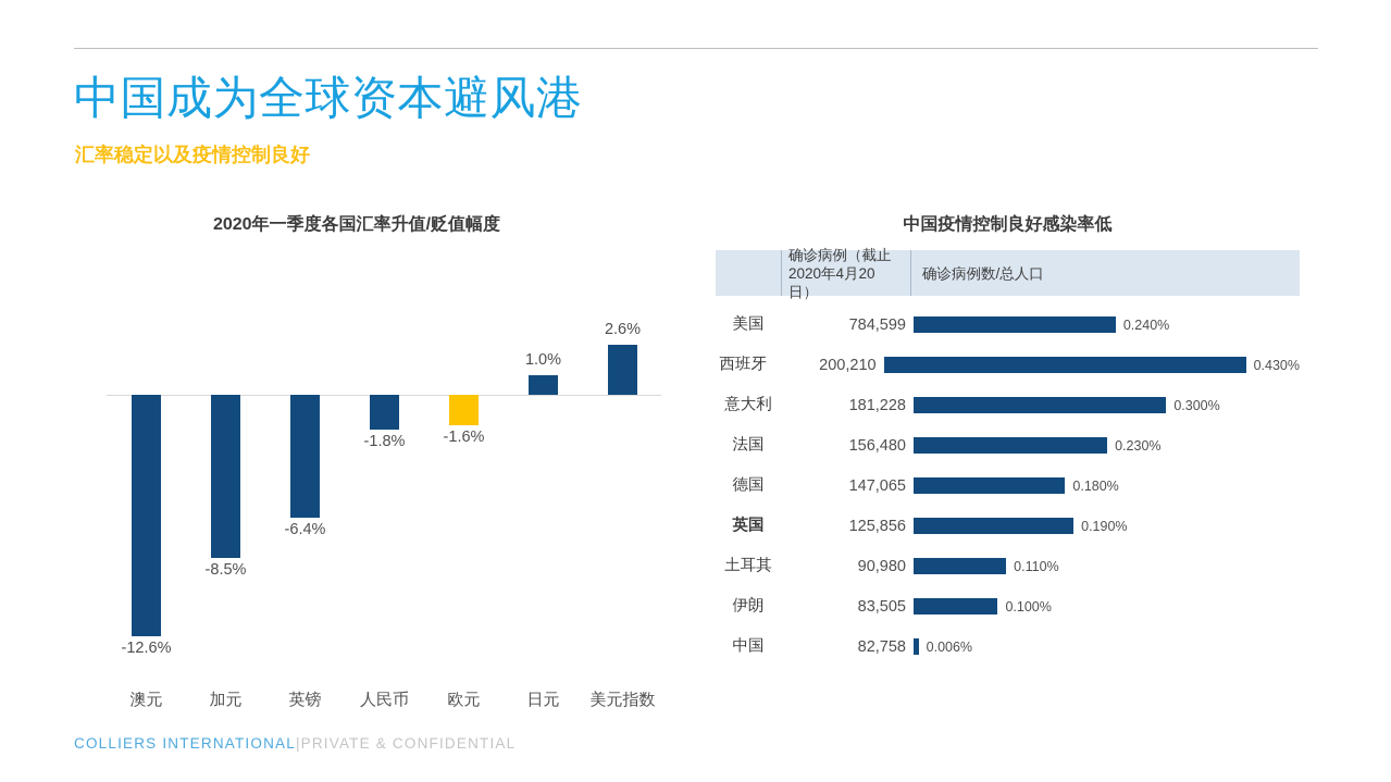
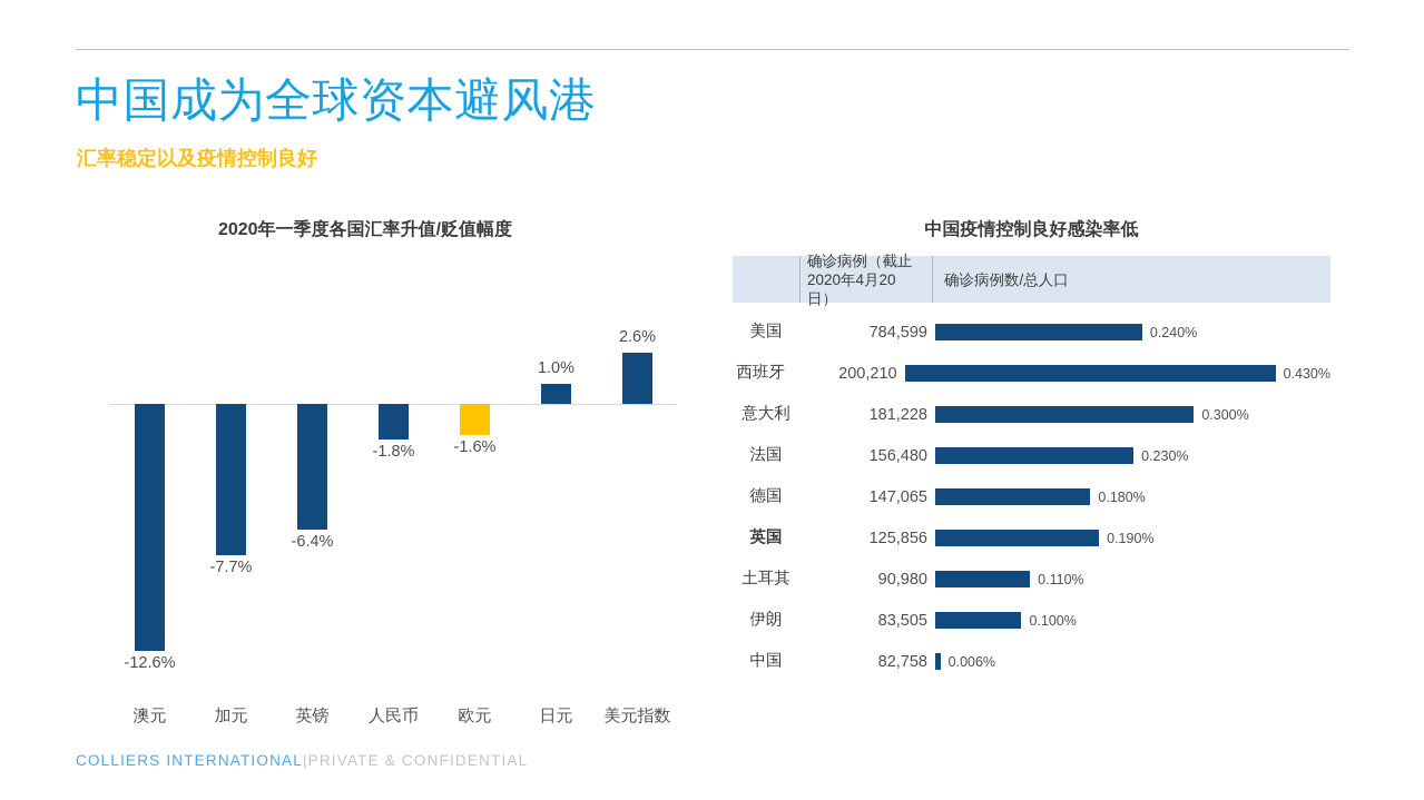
2020年一季度各国汇率升值/贬值幅度/加元: -8.5% -> -7.7%
